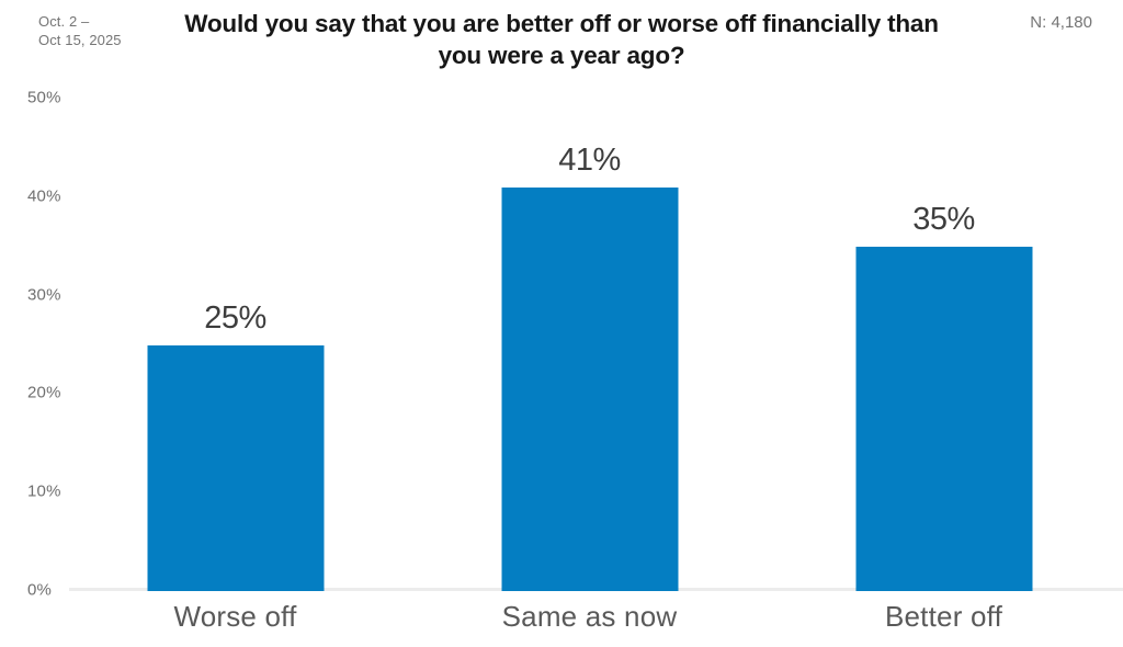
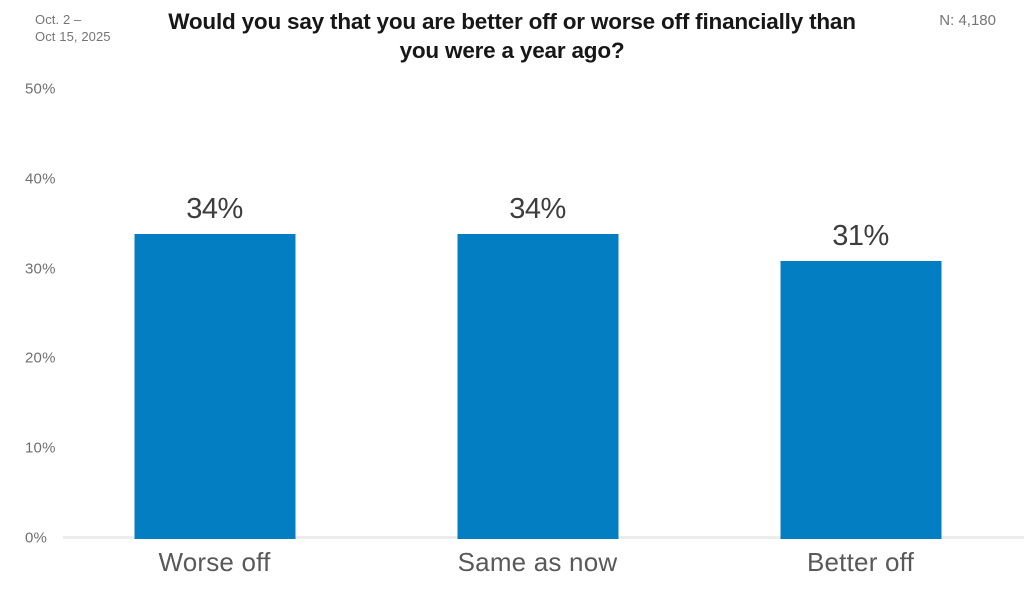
Worse off: 25% -> 34%
Same as now: 41% -> 34%
Better off: 35% -> 31%
